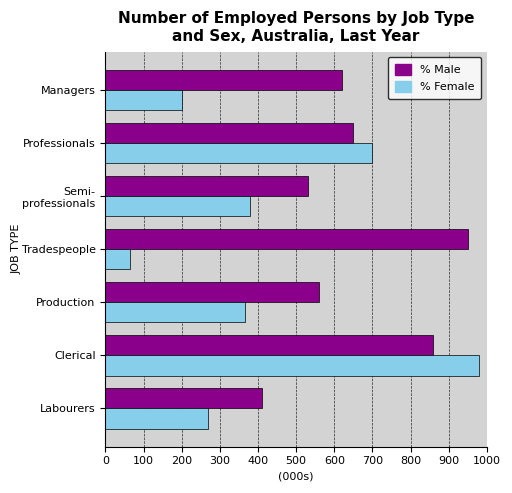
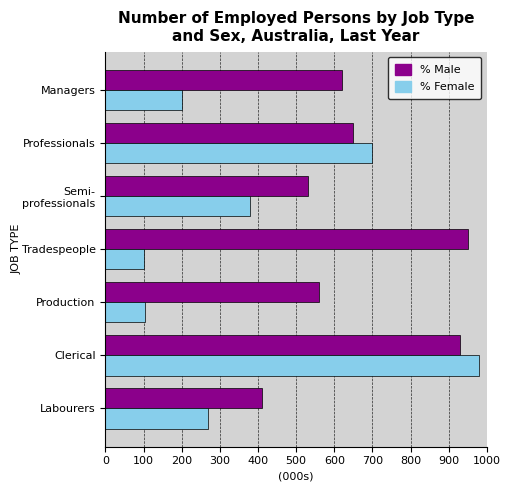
% Female/Tradespeople: 65 -> 100
% Female/Production: 365 -> 105
% Male/Clerical: 860 -> 930
